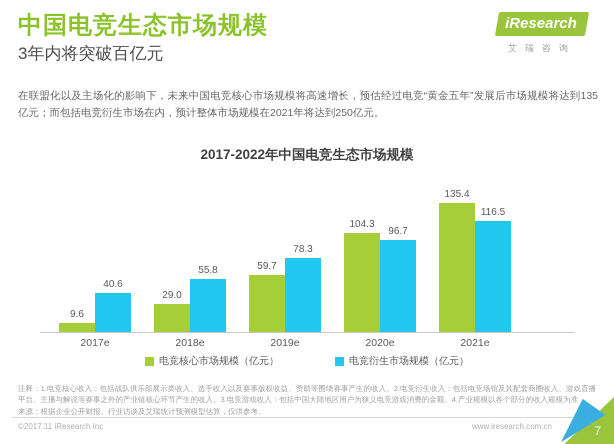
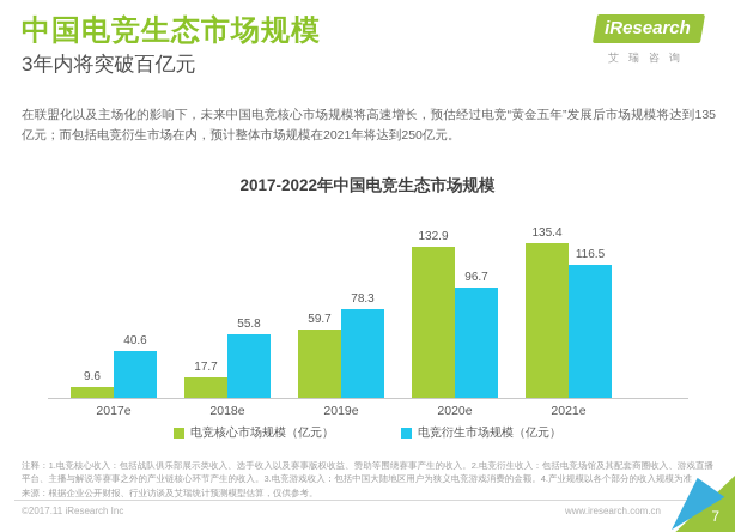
电竞核心市场规模（亿元）/2018e: 29.0 -> 17.7
电竞核心市场规模（亿元）/2020e: 104.3 -> 132.9
